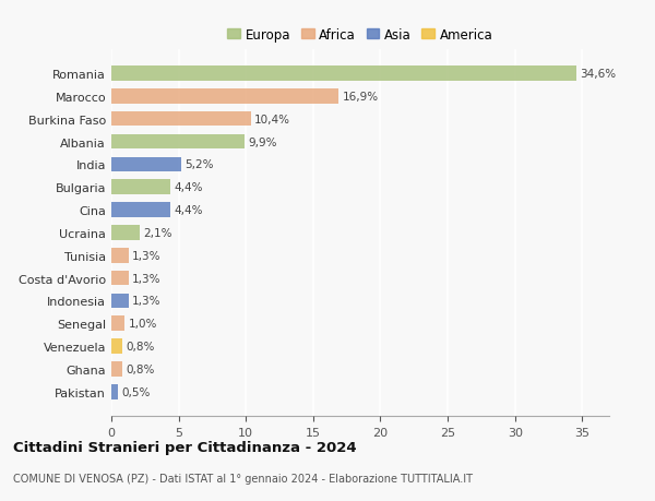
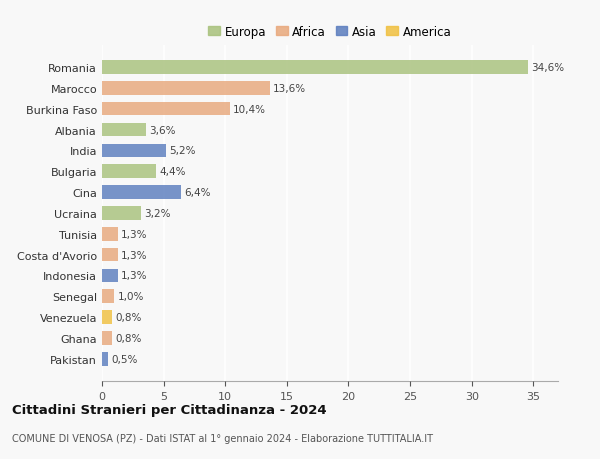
Marocco: 16,9% -> 13,6%
Albania: 9,9% -> 3,6%
Cina: 4,4% -> 6,4%
Ucraina: 2,1% -> 3,2%
